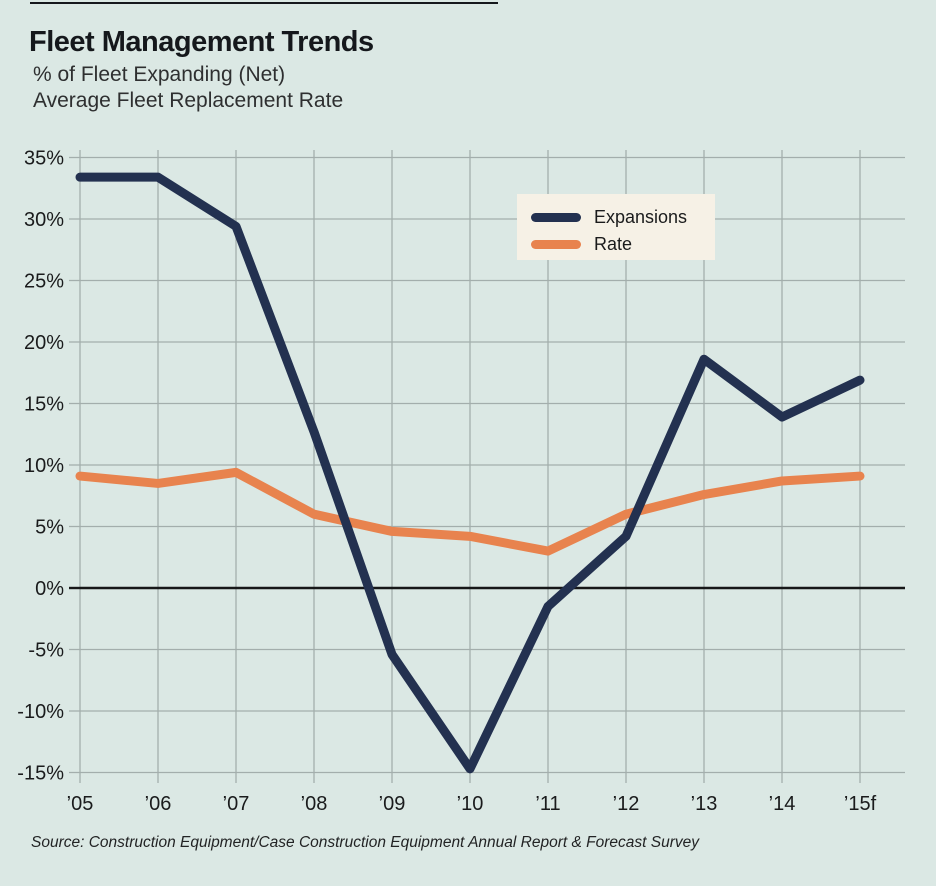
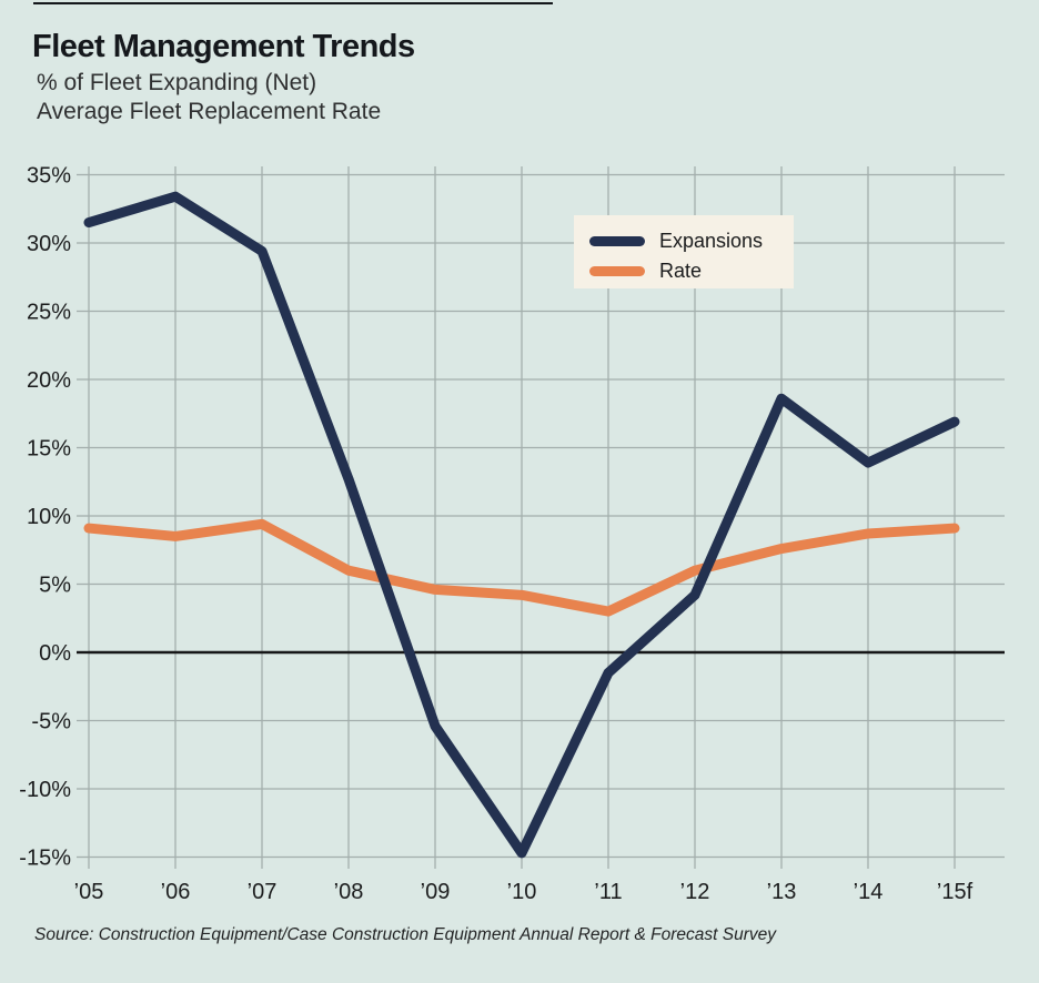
Expansions/’05: 33.4% -> 31.5%
